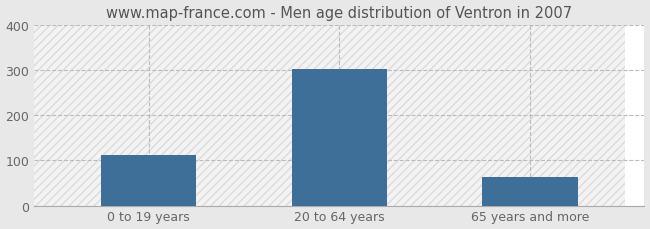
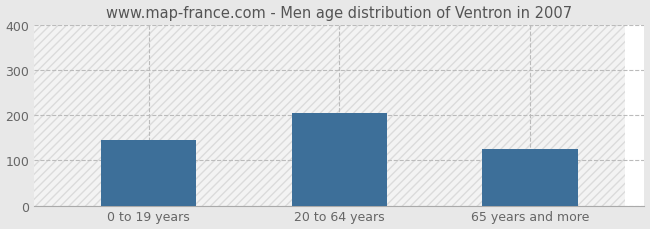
0 to 19 years: 113 -> 145
20 to 64 years: 302 -> 205
65 years and more: 63 -> 125
